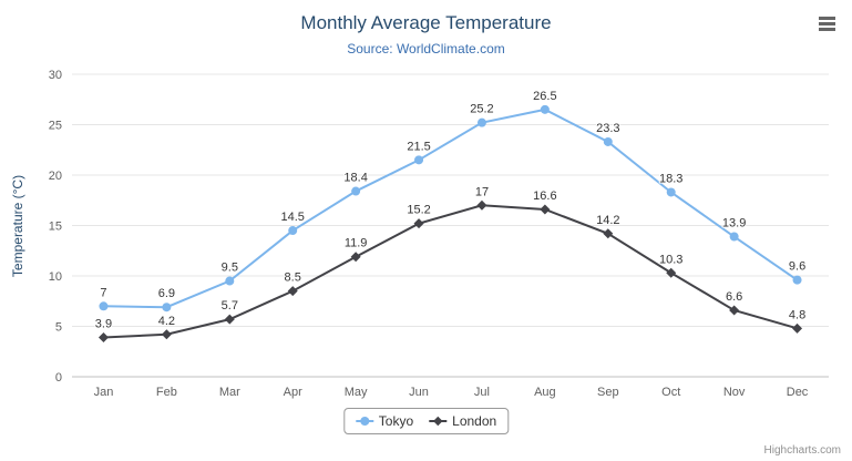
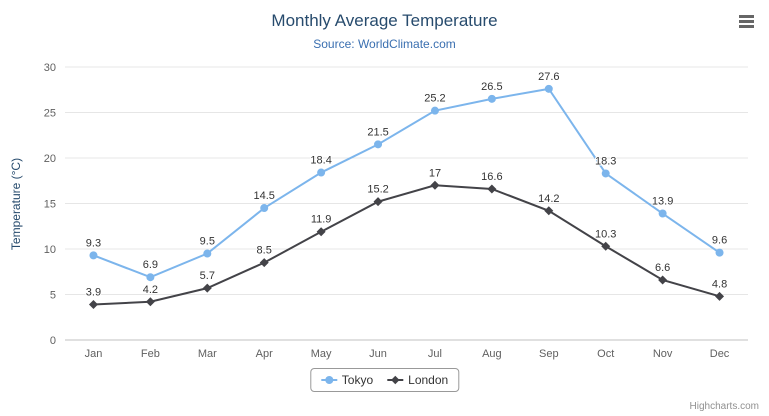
Tokyo/Jan: 7 -> 9.3
Tokyo/Sep: 23.3 -> 27.6
